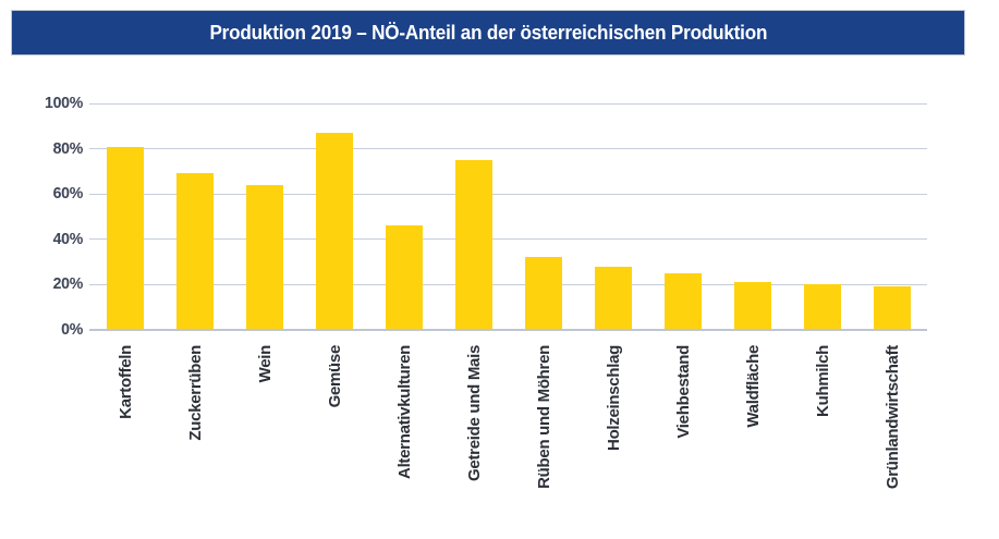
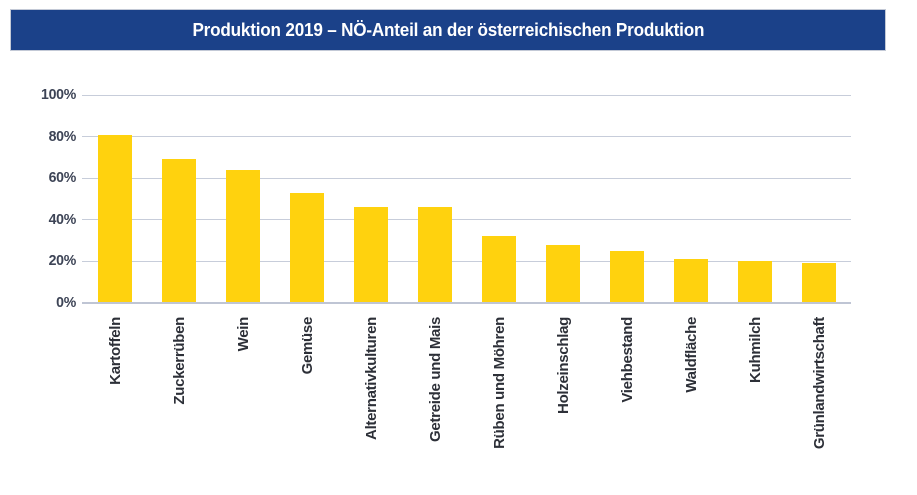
Gemüse: 87% -> 53%
Getreide und Mais: 75% -> 46%
